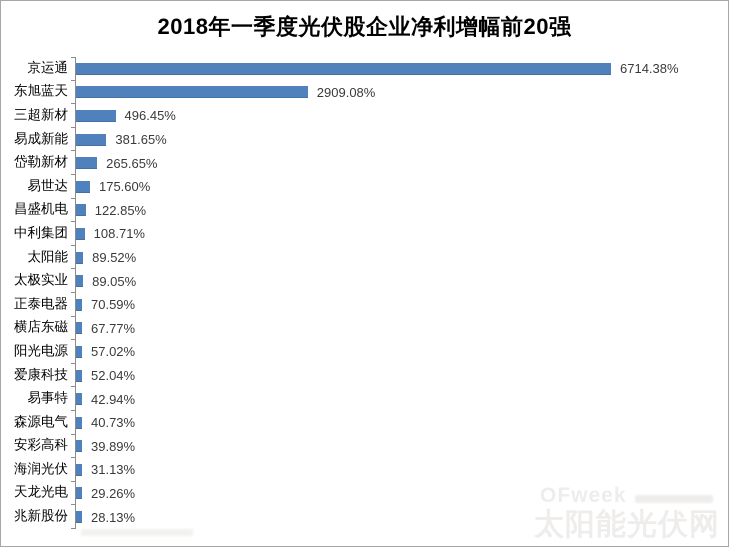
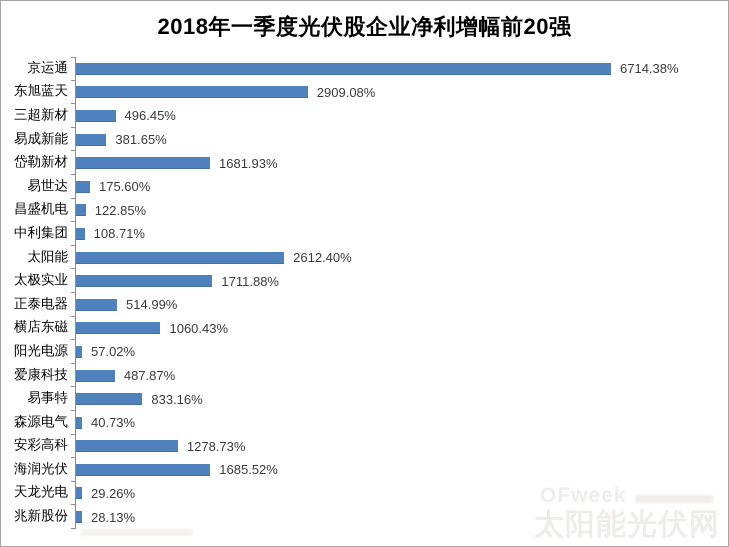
岱勒新材: 265.65% -> 1681.93%
太阳能: 89.52% -> 2612.40%
太极实业: 89.05% -> 1711.88%
正泰电器: 70.59% -> 514.99%
横店东磁: 67.77% -> 1060.43%
爱康科技: 52.04% -> 487.87%
易事特: 42.94% -> 833.16%
安彩高科: 39.89% -> 1278.73%
海润光伏: 31.13% -> 1685.52%
